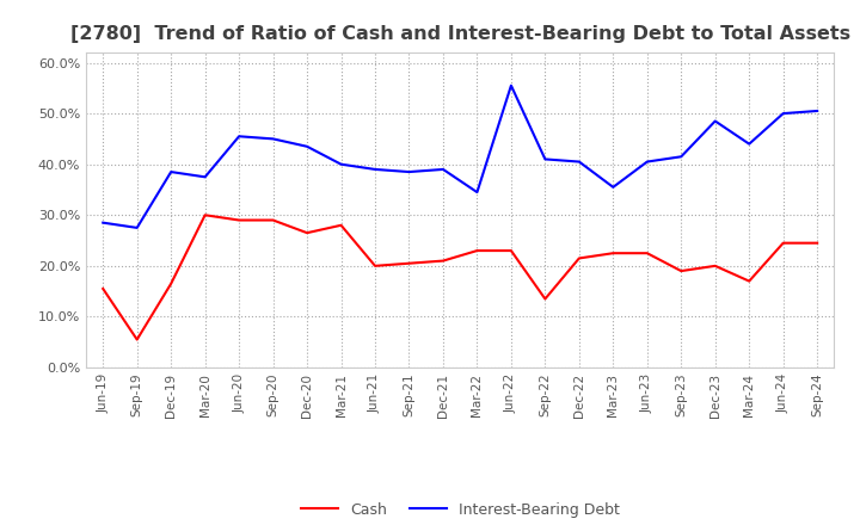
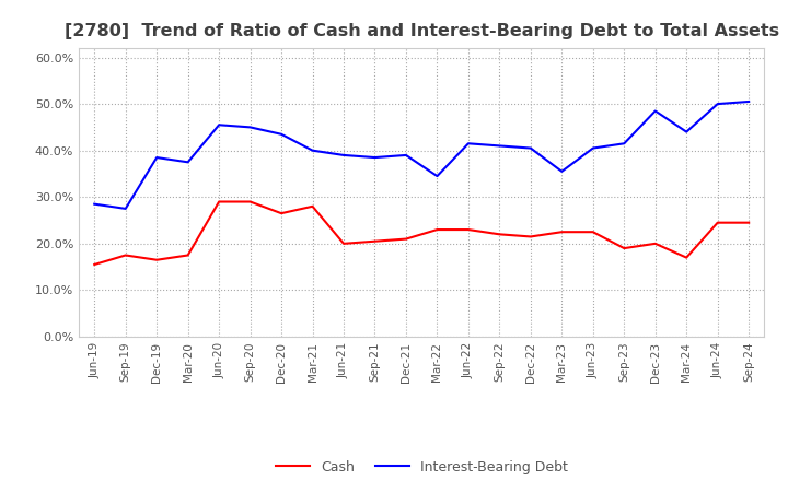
Cash/Sep-19: 5.5% -> 17.5%
Cash/Mar-20: 30.0% -> 17.5%
Interest-Bearing Debt/Jun-22: 55.5% -> 41.5%
Cash/Sep-22: 13.5% -> 22.0%
